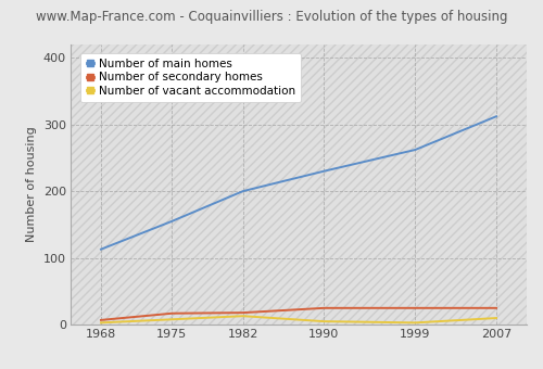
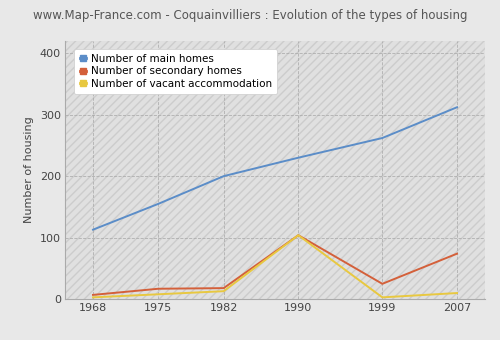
Number of secondary homes/1990: 25 -> 104
Number of vacant accommodation/1990: 5 -> 104
Number of secondary homes/2007: 25 -> 74
